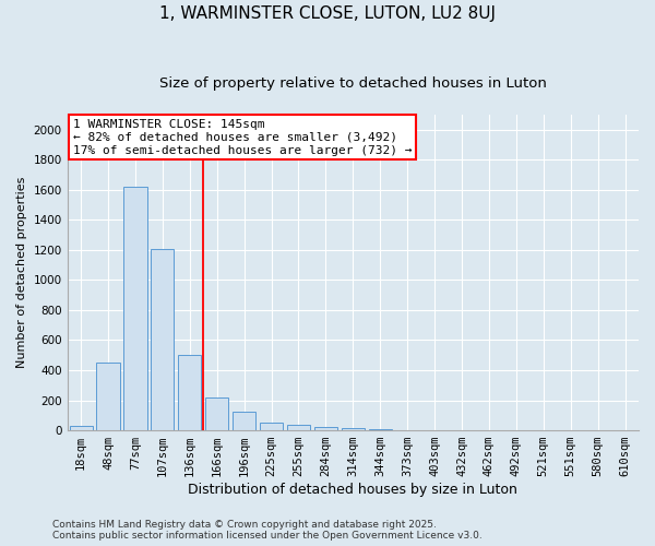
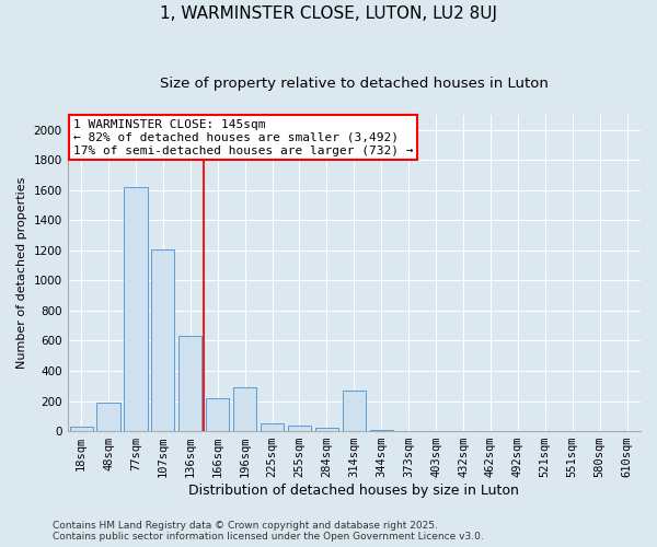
48sqm: 450 -> 190
136sqm: 500 -> 630
196sqm: 120 -> 290
314sqm: 20 -> 270
